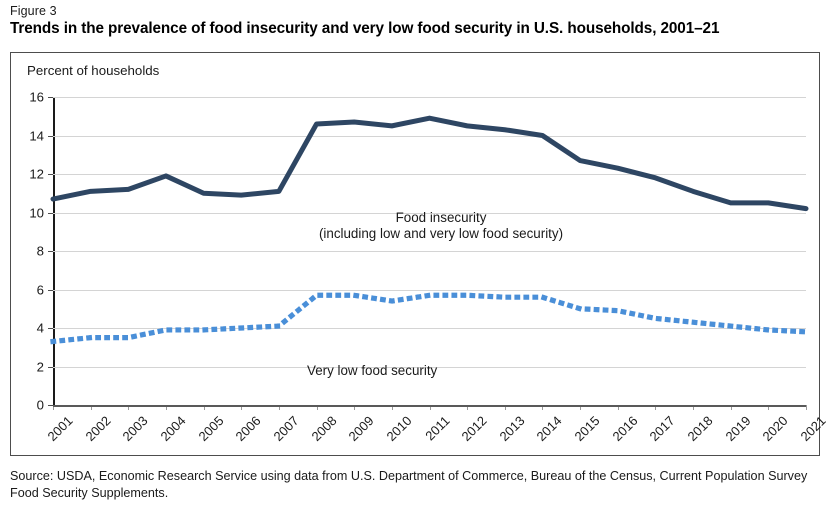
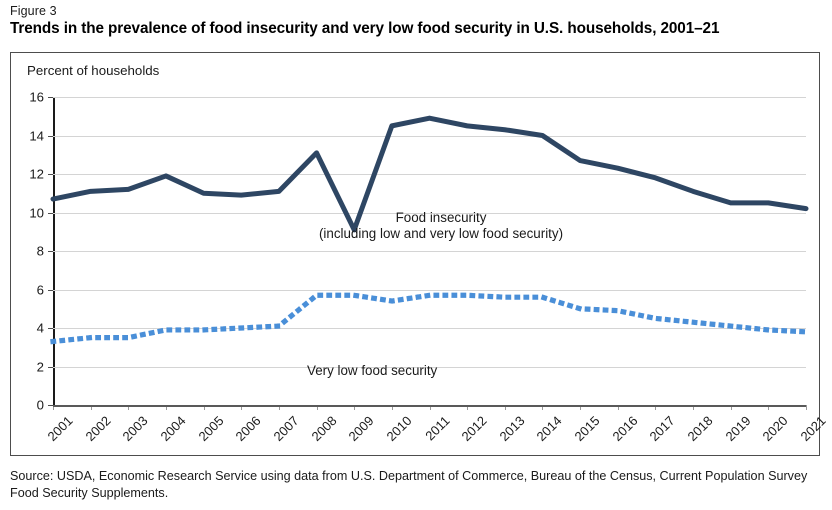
Food insecurity (including low and very low food security)/2008: 14.6 -> 13.1
Food insecurity (including low and very low food security)/2009: 14.7 -> 9.1
